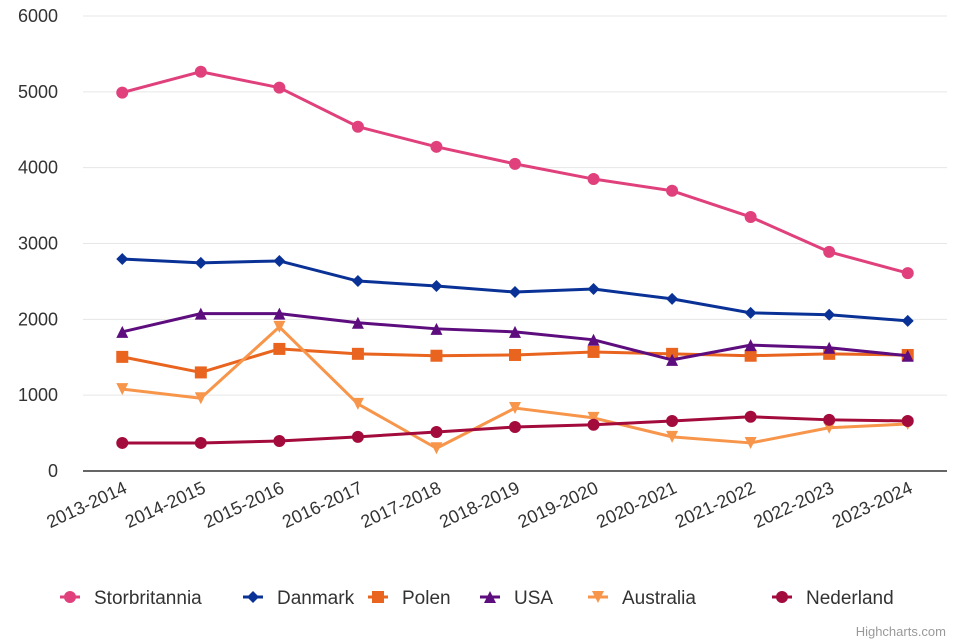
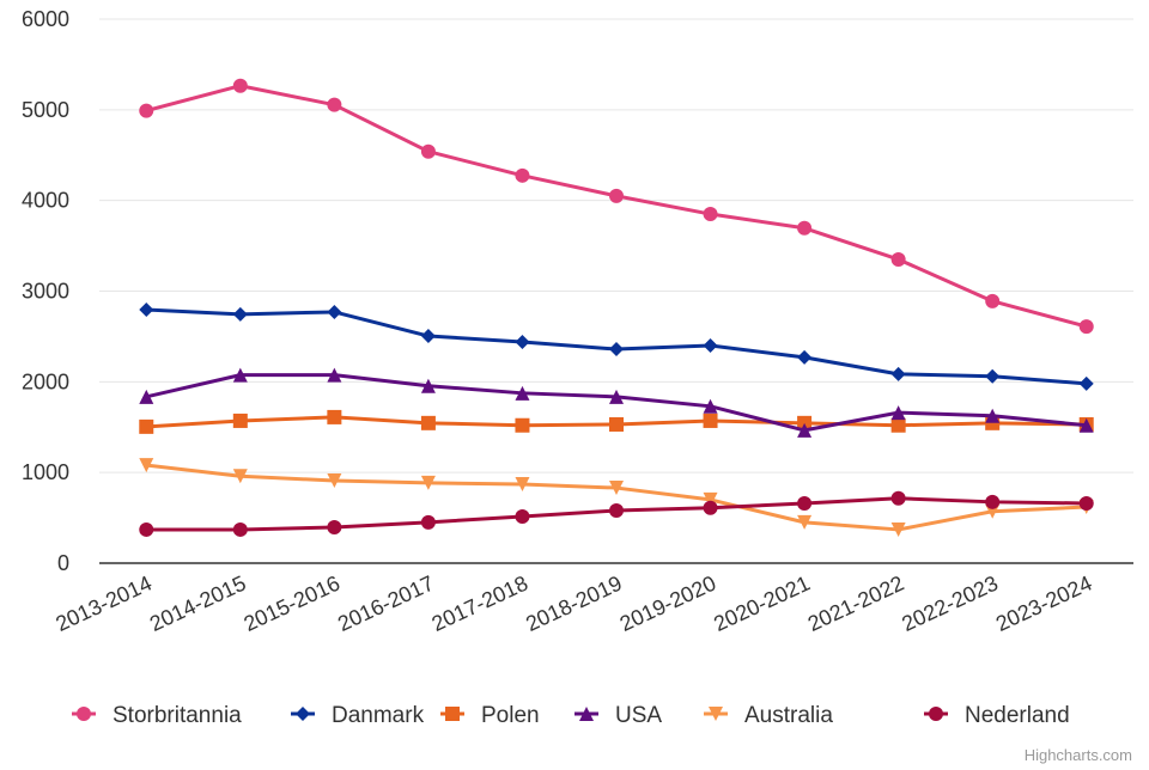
Polen/2014-2015: 1300 -> 1600
Australia/2015-2016: 1900 -> 900
Australia/2017-2018: 300 -> 900
